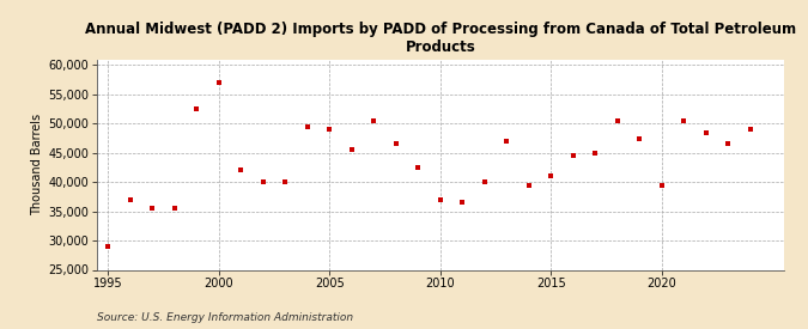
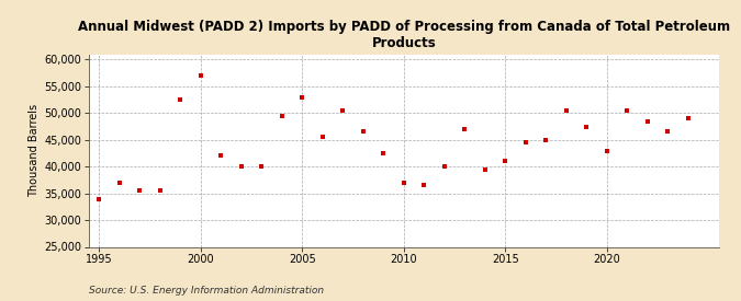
1995: 29,000 -> 34,000
2005: 49,000 -> 53,000
2020: 39,500 -> 43,000
